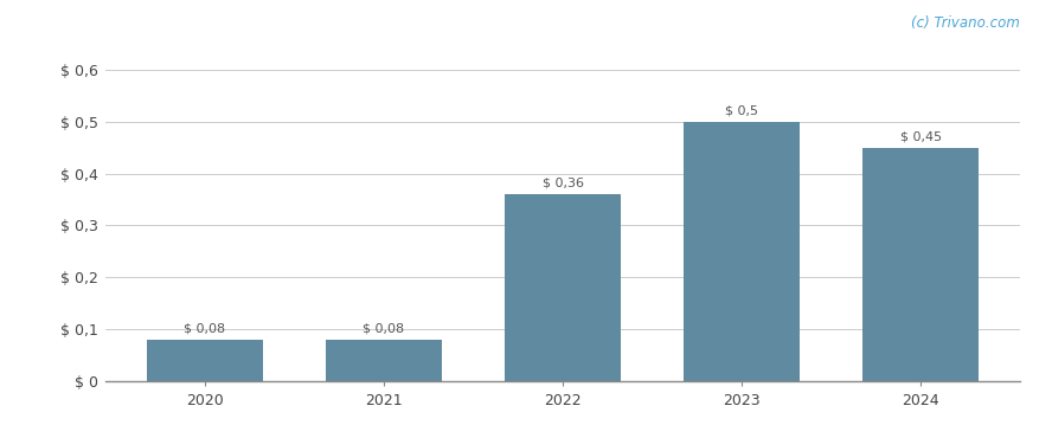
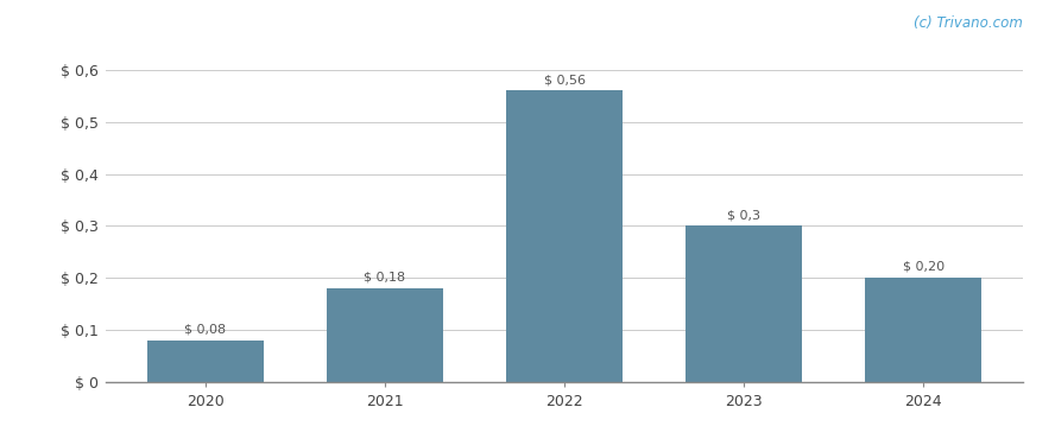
2021: 0,08 -> 0,18
2022: 0,36 -> 0,56
2023: 0,5 -> 0,3
2024: 0,45 -> 0,20
